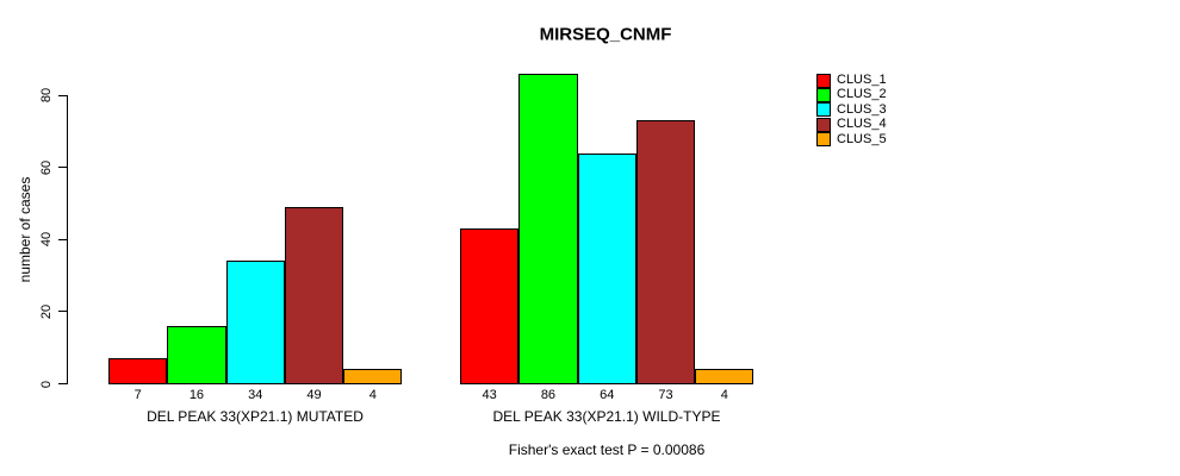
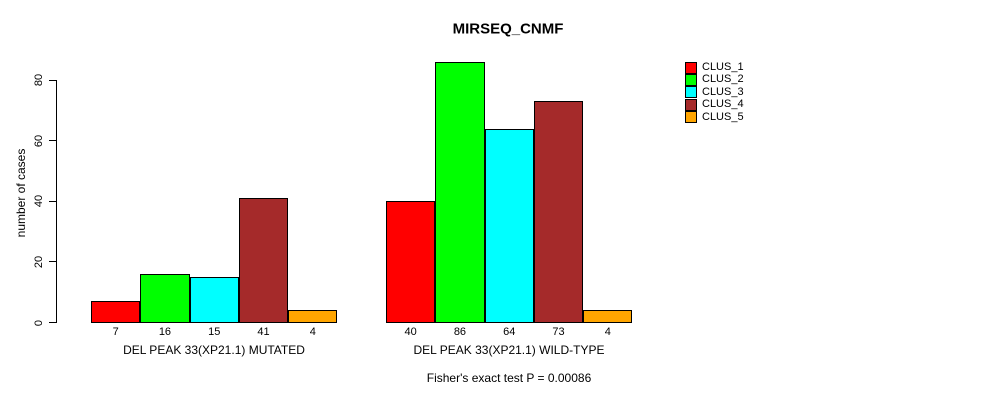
CLUS_3/DEL PEAK 33(XP21.1) MUTATED: 34 -> 15
CLUS_4/DEL PEAK 33(XP21.1) MUTATED: 49 -> 41
CLUS_1/DEL PEAK 33(XP21.1) WILD-TYPE: 43 -> 40
